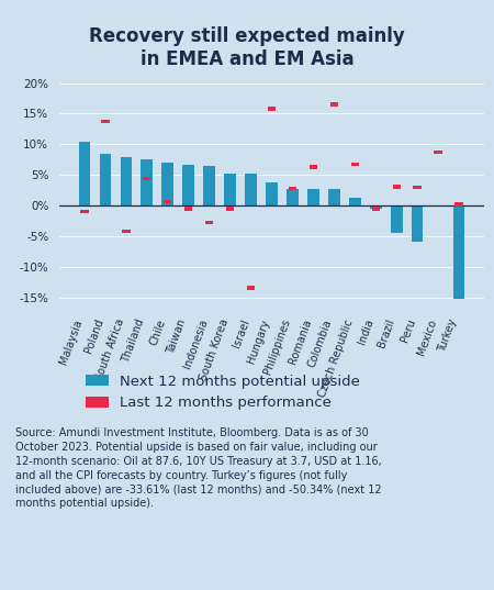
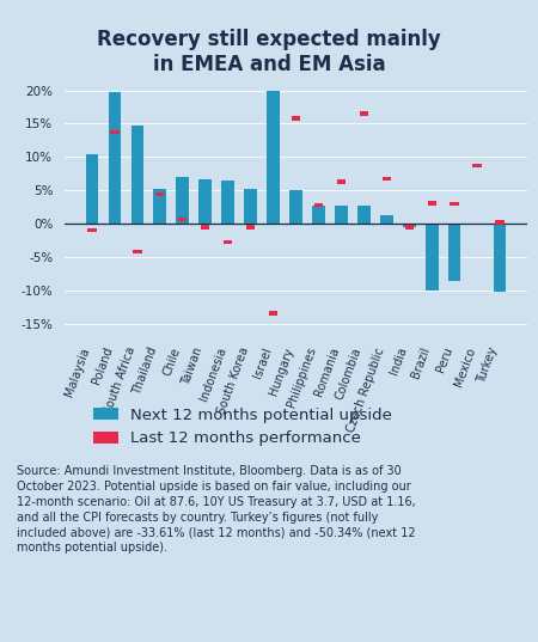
Poland: 8.5% -> 19.8%
South Africa: 8.0% -> 14.8%
Thailand: 7.5% -> 5.2%
Israel: 5.2% -> 20.0%
Hungary: 3.8% -> 5.0%
Brazil: -4.5% -> -10.0%
Peru: -5.8% -> -8.6%
Turkey: -15.2% -> -10.2%
